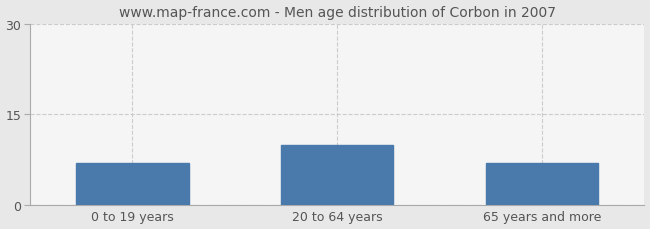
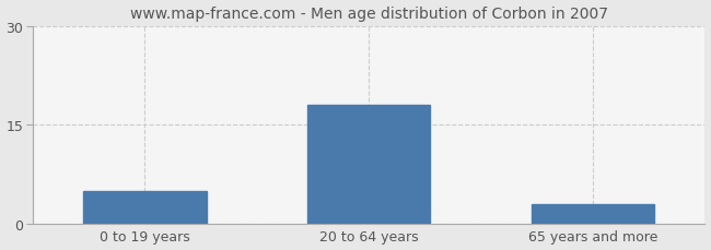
0 to 19 years: 7 -> 5
20 to 64 years: 10 -> 18
65 years and more: 7 -> 3
